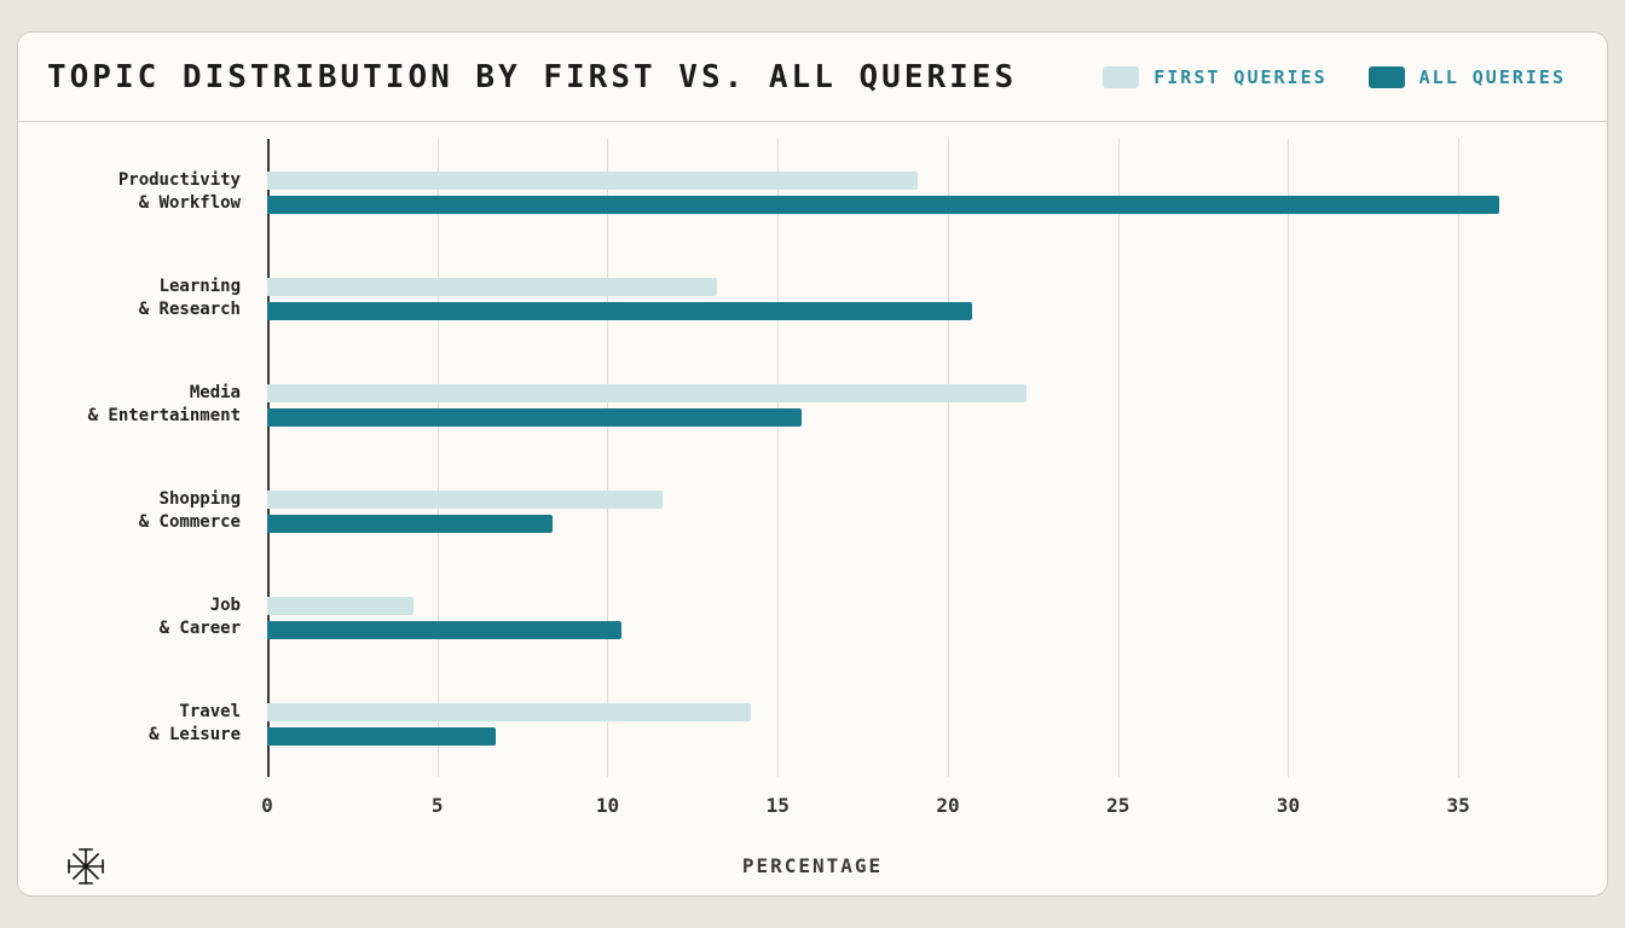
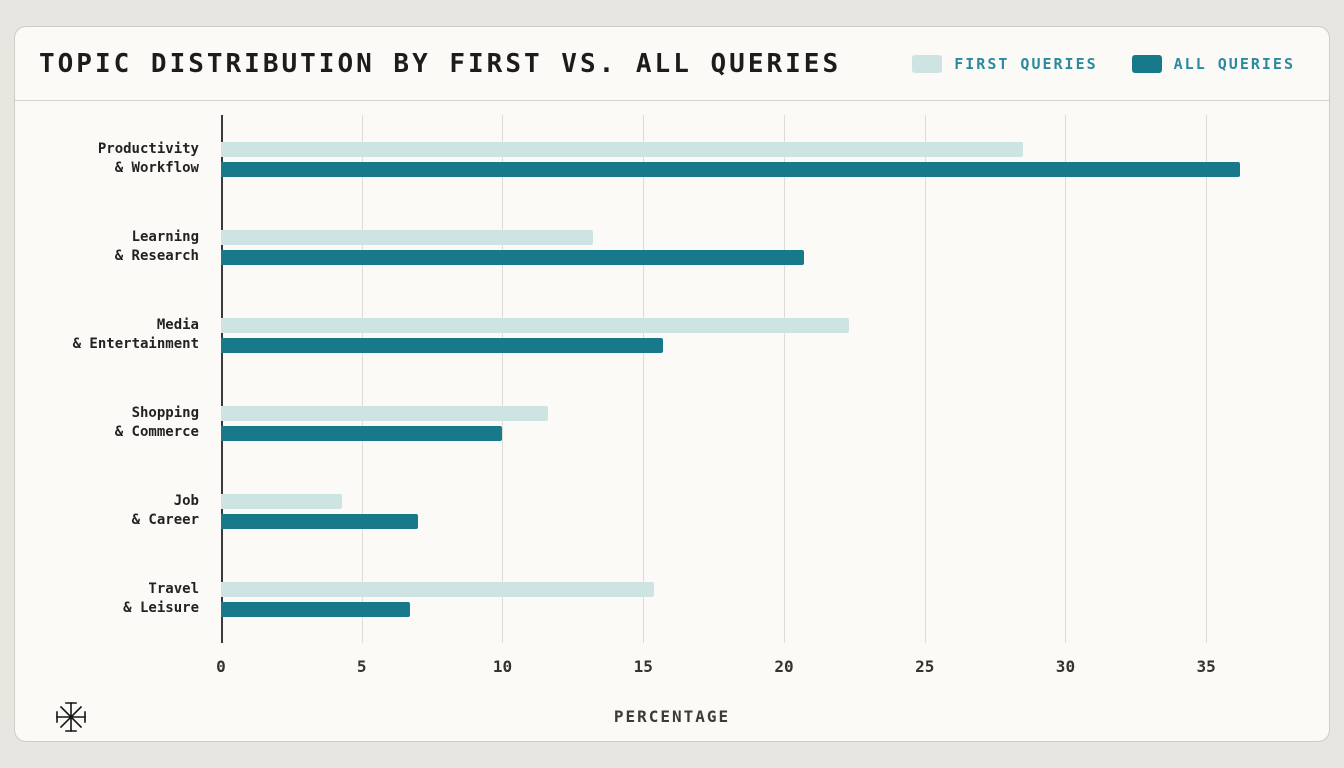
FIRST QUERIES/Productivity & Workflow: 19.1 -> 28.5
ALL QUERIES/Shopping & Commerce: 8.4 -> 10.0
ALL QUERIES/Job & Career: 10.4 -> 7.0
FIRST QUERIES/Travel & Leisure: 14.2 -> 15.4
